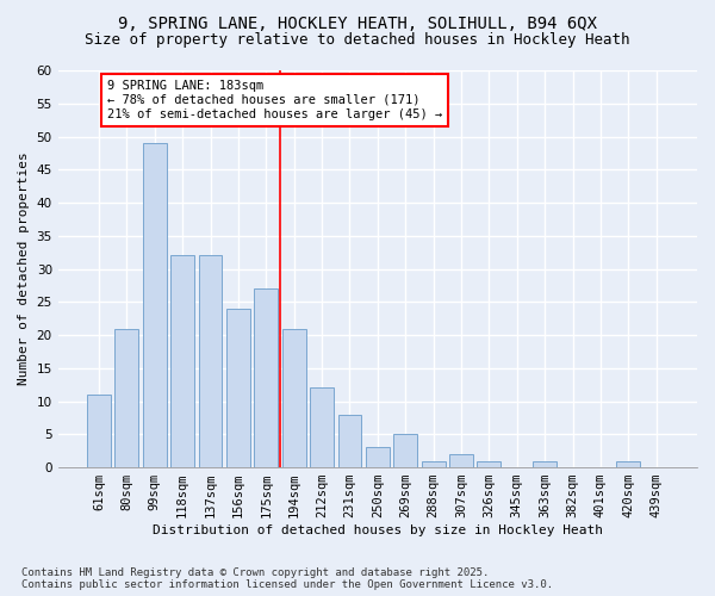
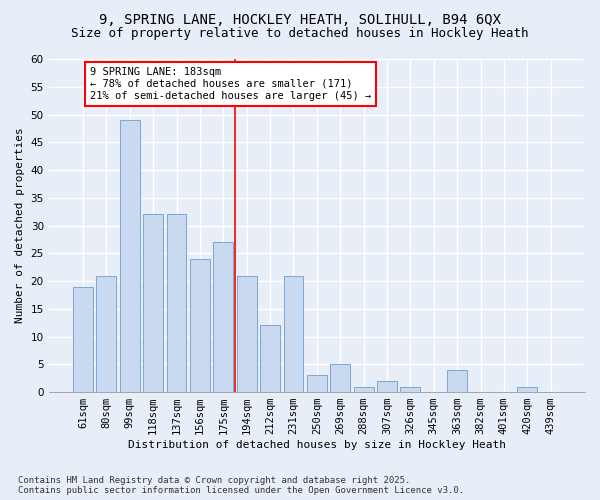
61sqm: 11 -> 19
231sqm: 8 -> 21
363sqm: 1 -> 4
